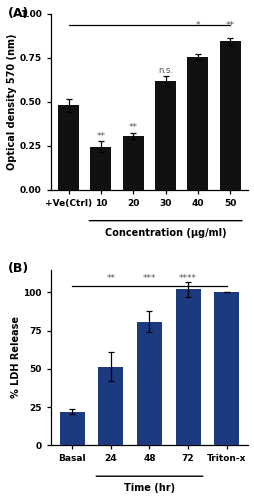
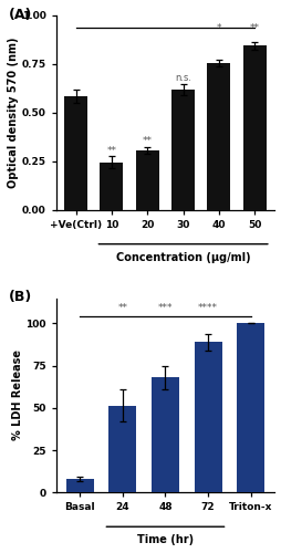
+Ve(Ctrl): 0.48 -> 0.58
Basal: 22 -> 8
48: 81 -> 68
72: 102 -> 89
